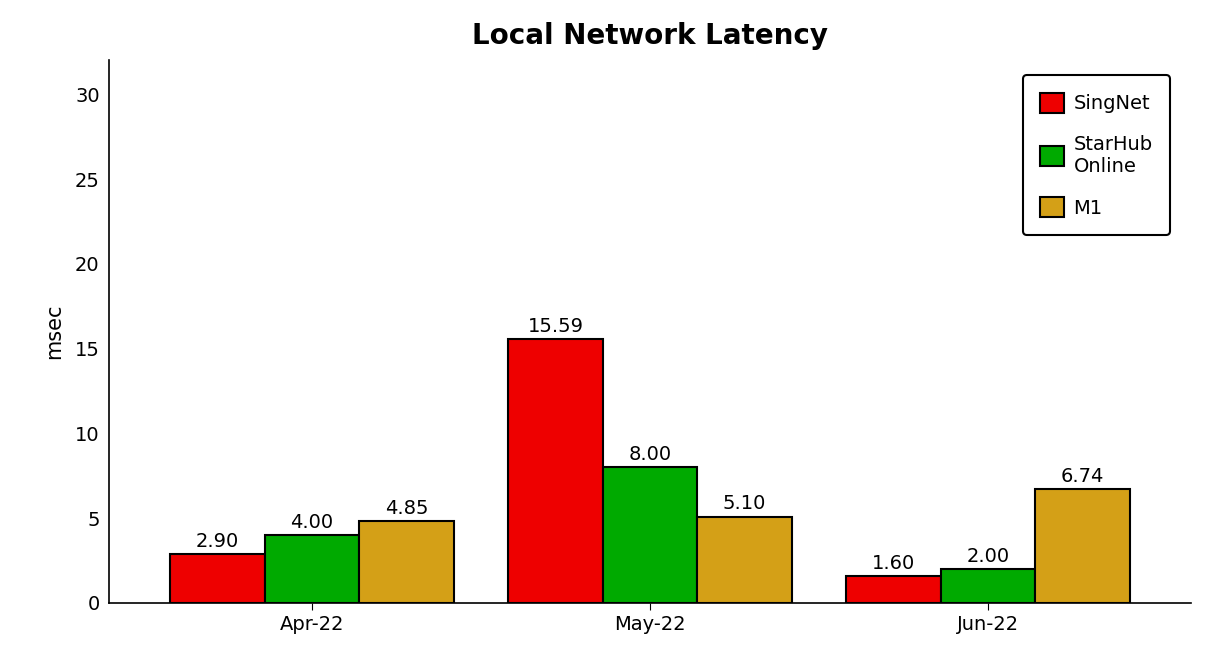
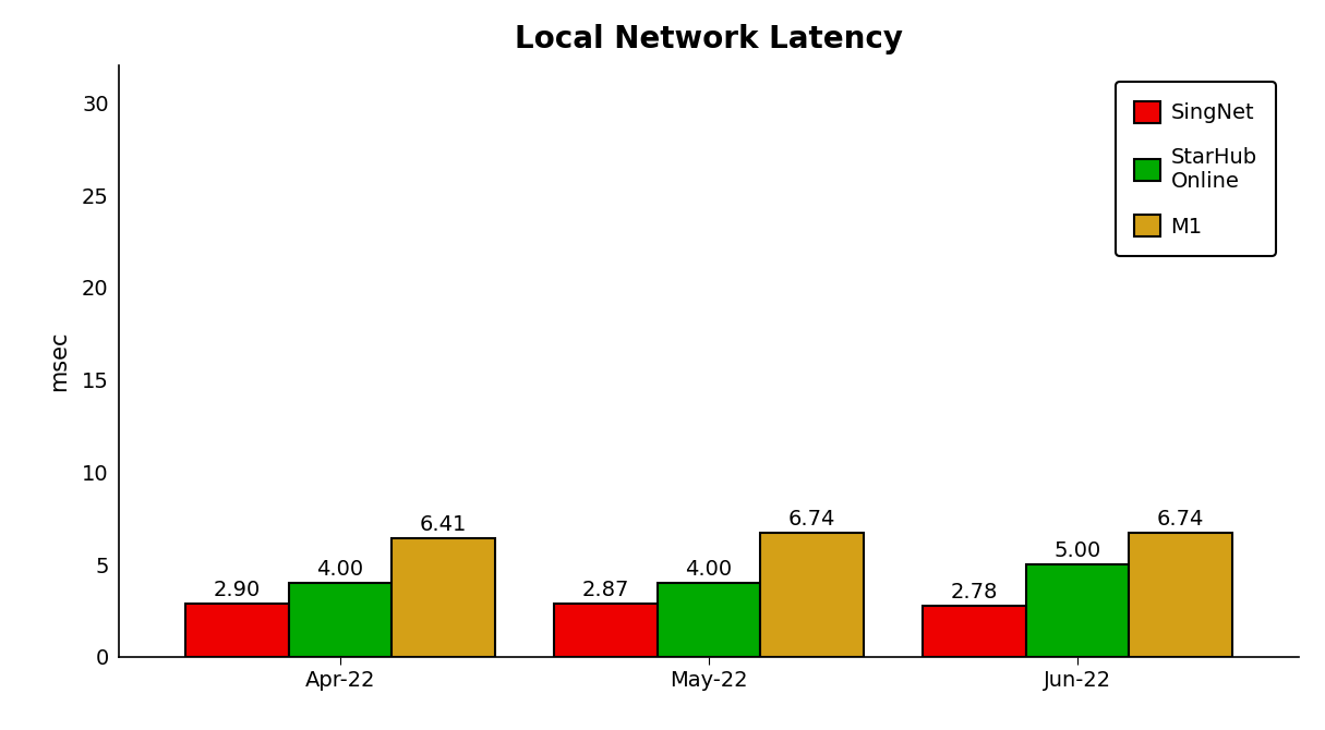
M1/Apr-22: 4.85 -> 6.41
SingNet/May-22: 15.59 -> 2.87
StarHub Online/May-22: 8.00 -> 4.00
M1/May-22: 5.10 -> 6.74
SingNet/Jun-22: 1.60 -> 2.78
StarHub Online/Jun-22: 2.00 -> 5.00
